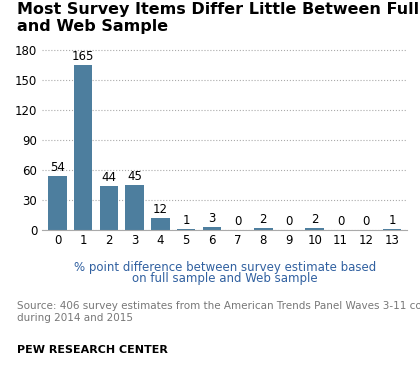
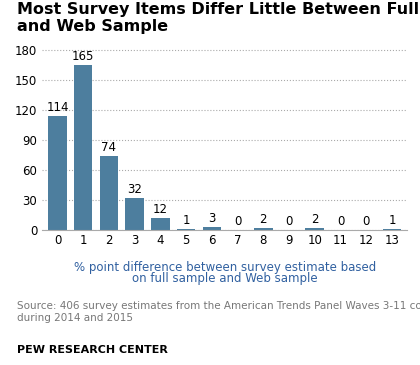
0: 54 -> 114
2: 44 -> 74
3: 45 -> 32
